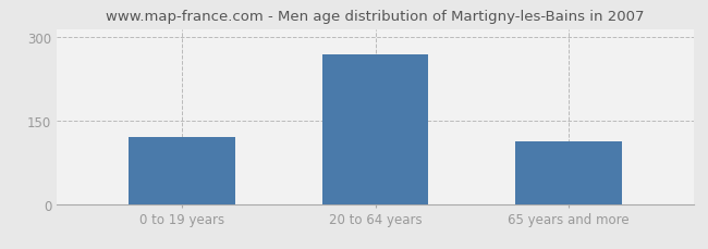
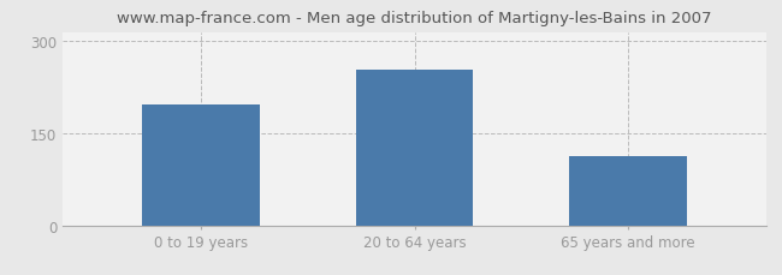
0 to 19 years: 120 -> 196
20 to 64 years: 270 -> 254
